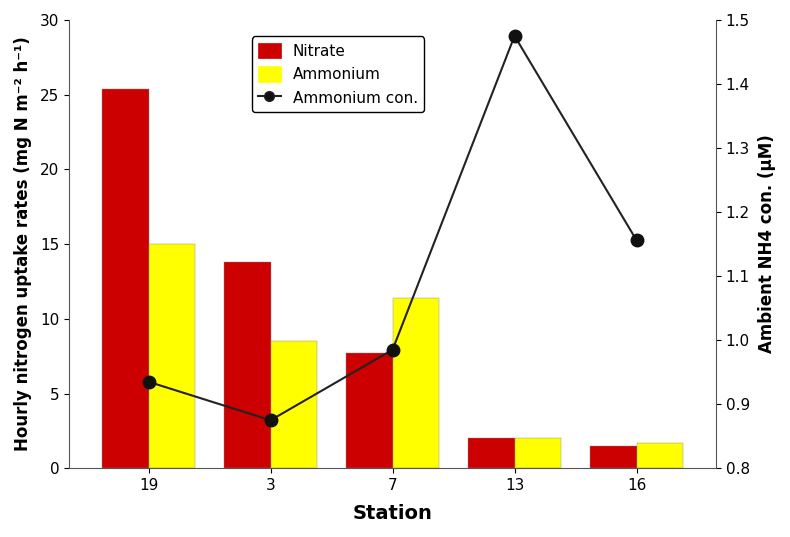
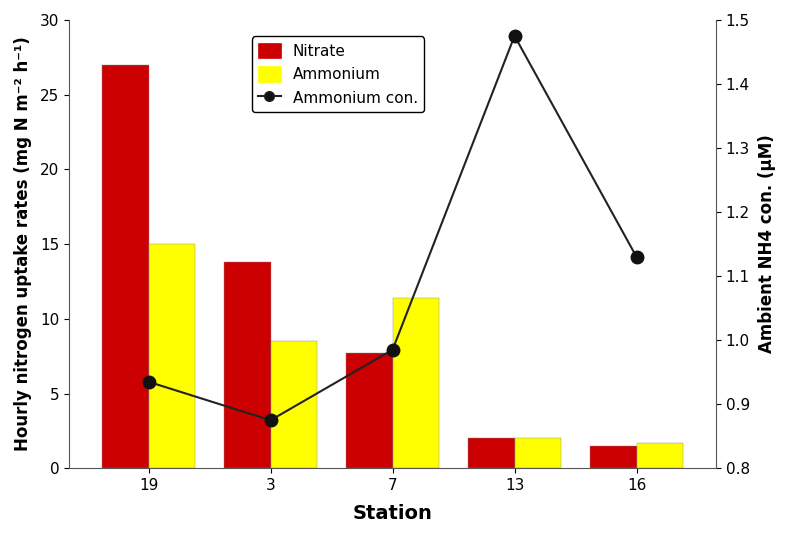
Nitrate/19: 25.4 -> 27.0
Ammonium con./16: 1.156 -> 1.130
